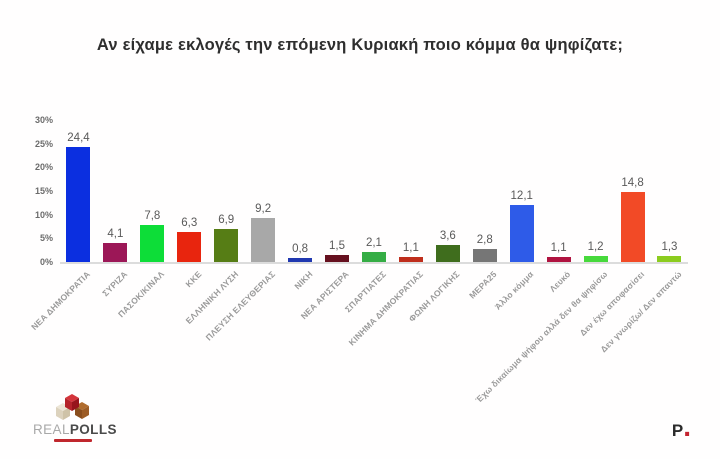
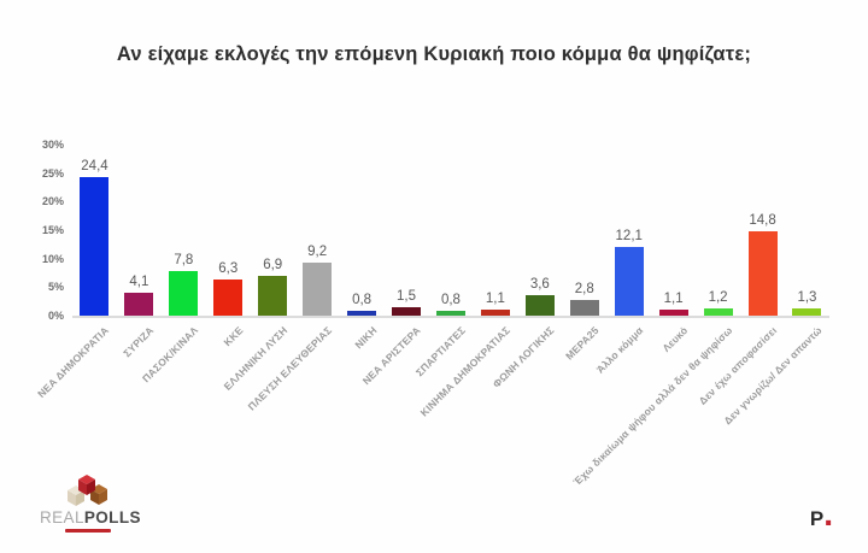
ΣΠΑΡΤΙΑΤΕΣ: 2,1 -> 0,8
